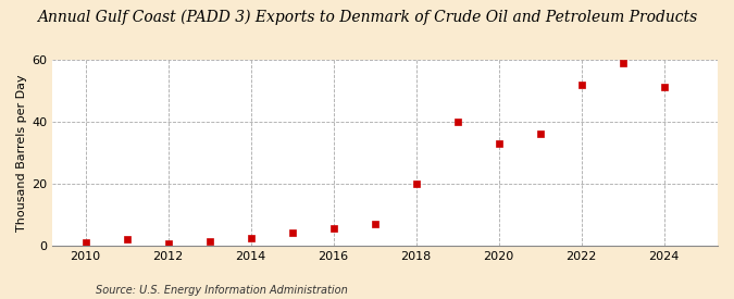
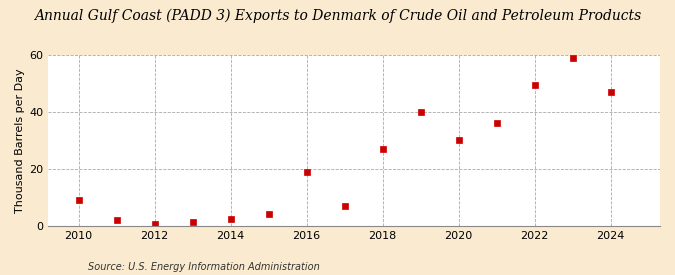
2010: 1.0 -> 9.0
2016: 5.5 -> 19.0
2018: 20.0 -> 27.0
2020: 33.0 -> 30.0
2022: 52.0 -> 49.5
2024: 51.0 -> 47.0
